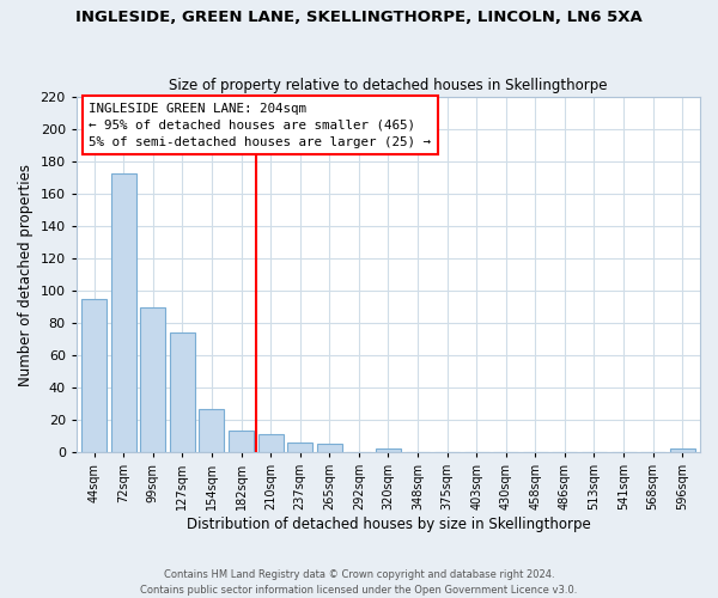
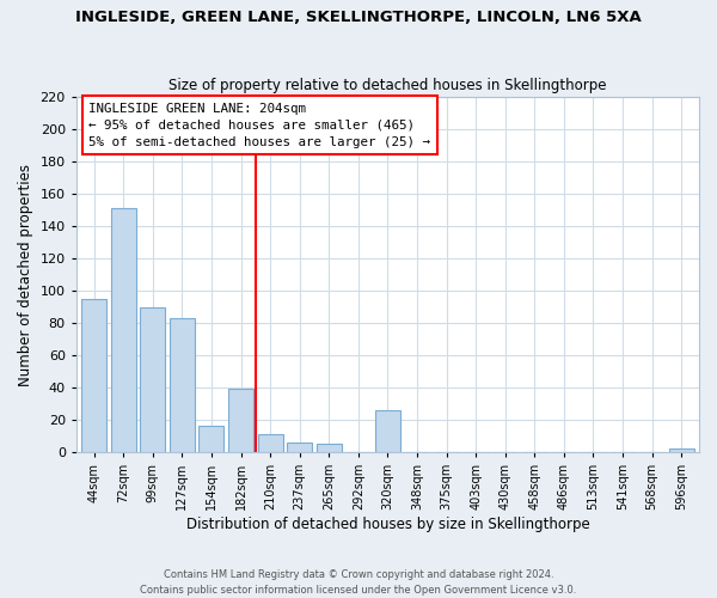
72sqm: 173 -> 151
127sqm: 74 -> 83
154sqm: 27 -> 16
182sqm: 13 -> 39
320sqm: 2 -> 26
